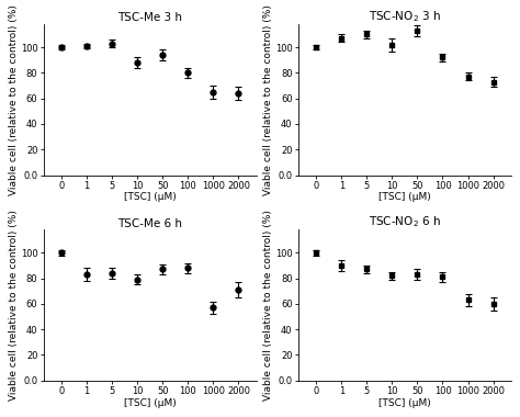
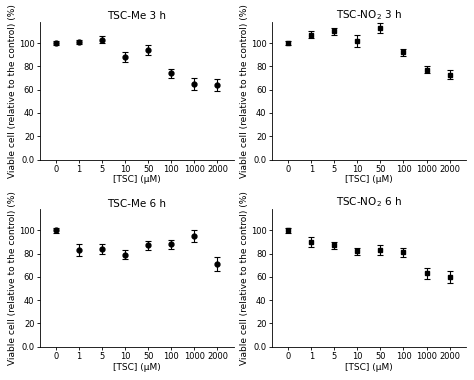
TSC-Me 3 h/100: 80 -> 74
TSC-Me 6 h/1000: 57 -> 95
